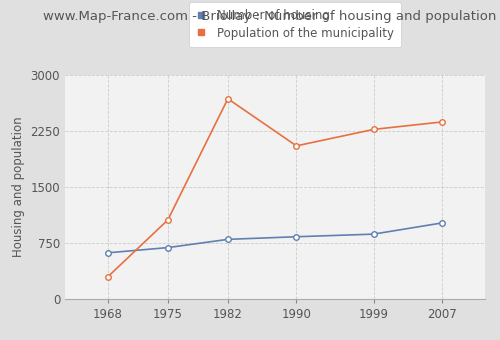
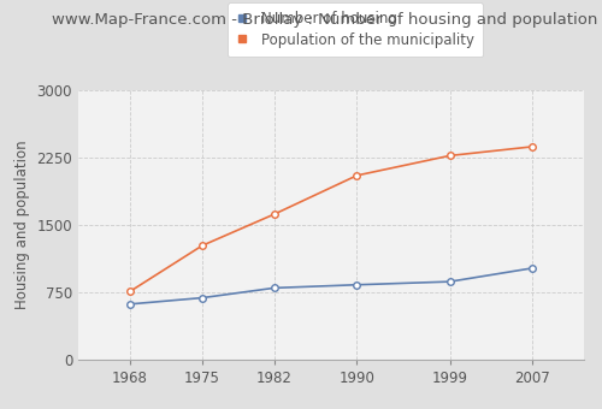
Population of the municipality/1968: 300 -> 760
Population of the municipality/1975: 1060 -> 1270
Population of the municipality/1982: 2680 -> 1620
